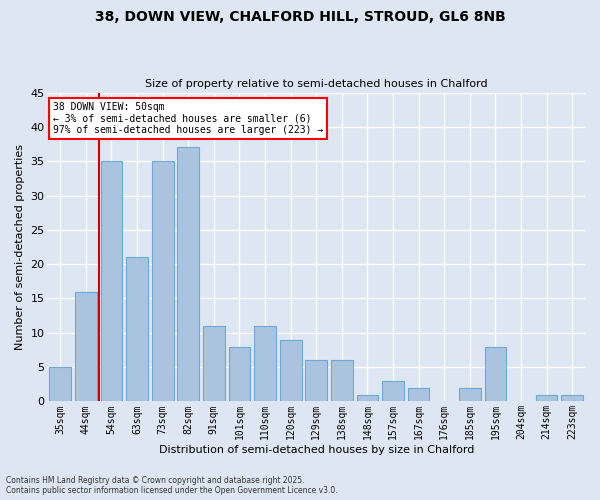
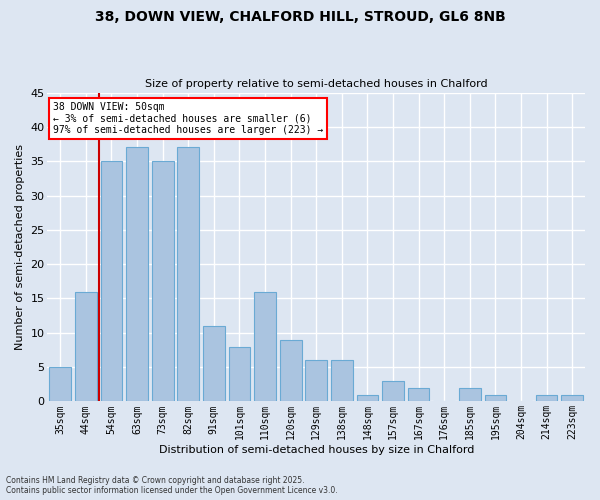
63sqm: 21 -> 37
110sqm: 11 -> 16
195sqm: 8 -> 1
